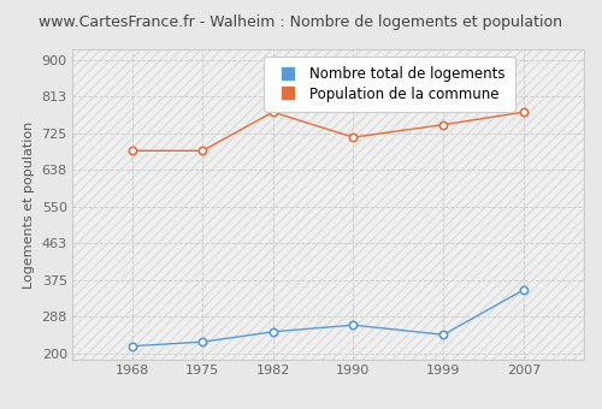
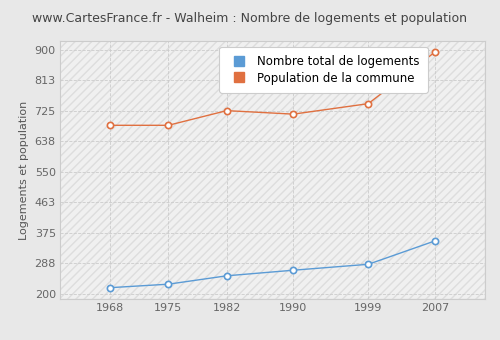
Population de la commune/1982: 775 -> 725
Nombre total de logements/1999: 245 -> 285
Population de la commune/2007: 775 -> 893
